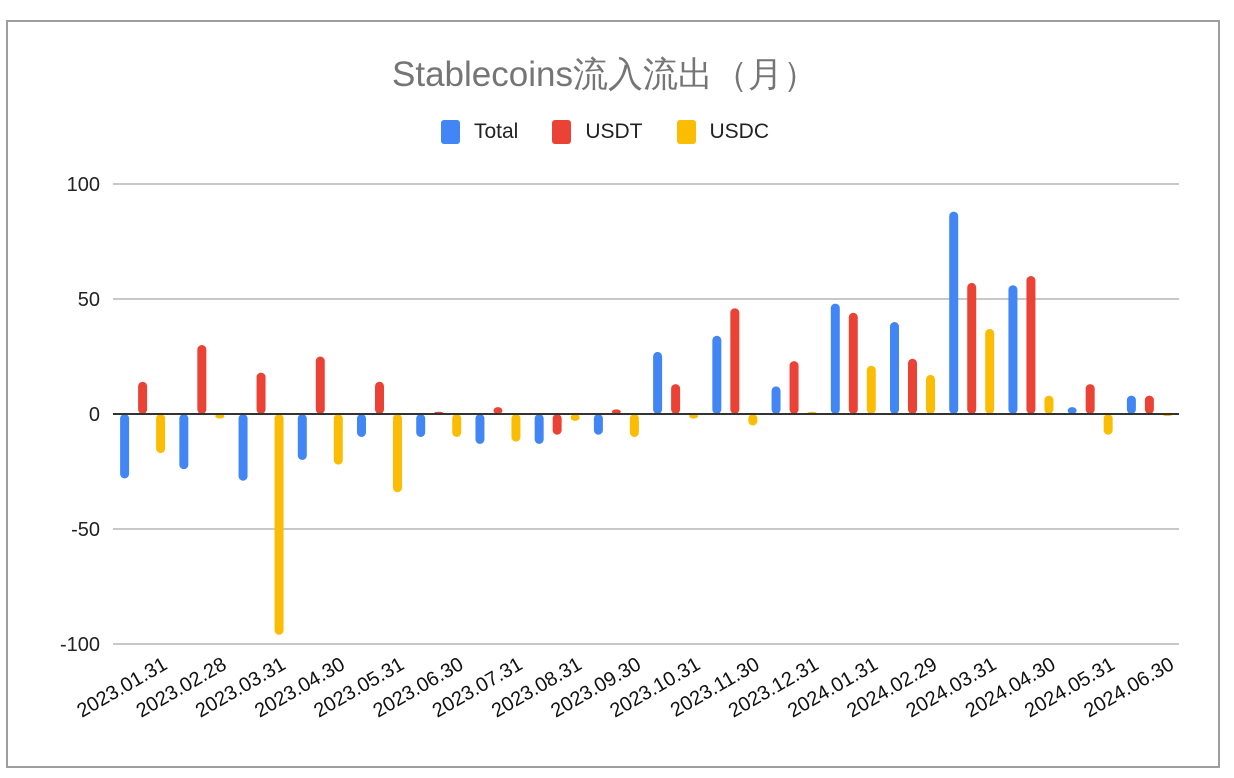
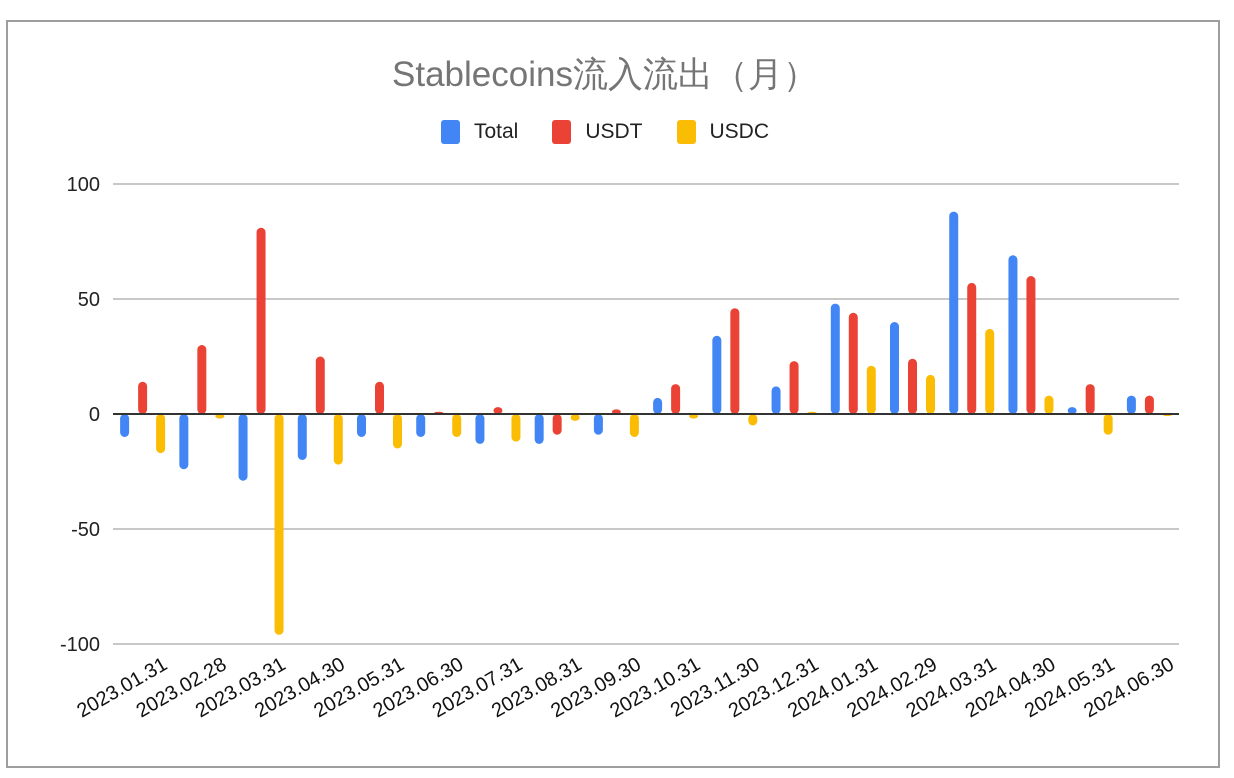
Total/2023.01.31: -28 -> -10
USDT/2023.03.31: 18 -> 81
USDC/2023.05.31: -34 -> -15
Total/2023.10.31: 27 -> 7
Total/2024.04.30: 56 -> 69
